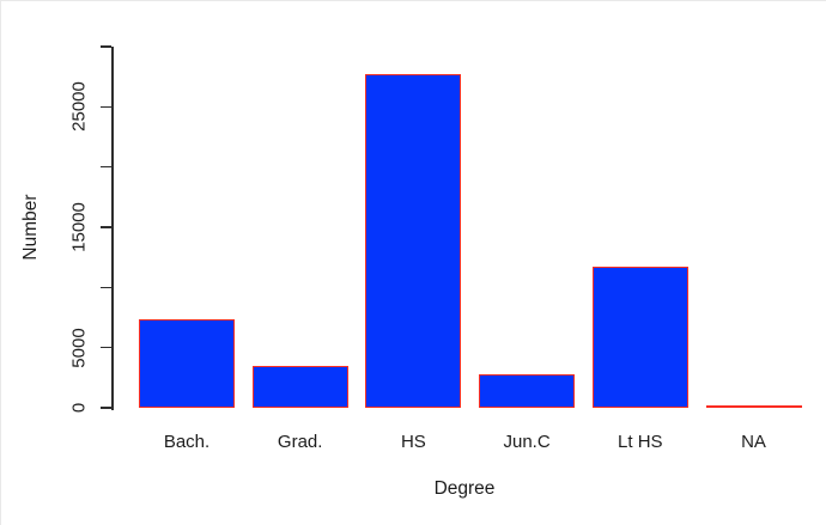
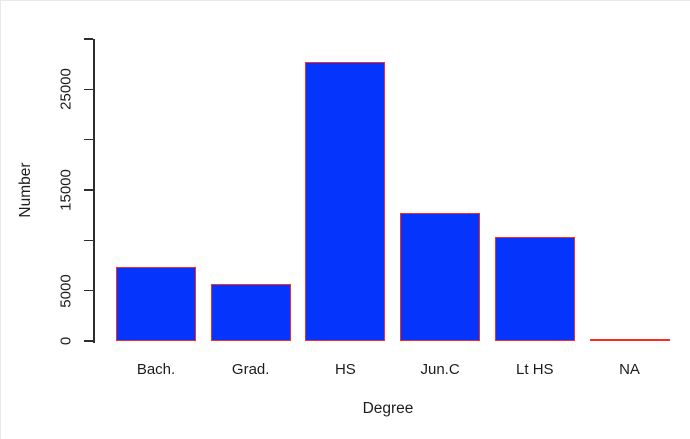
Grad.: 3500 -> 5700
Jun.C: 2800 -> 12700
Lt HS: 11700 -> 10300
